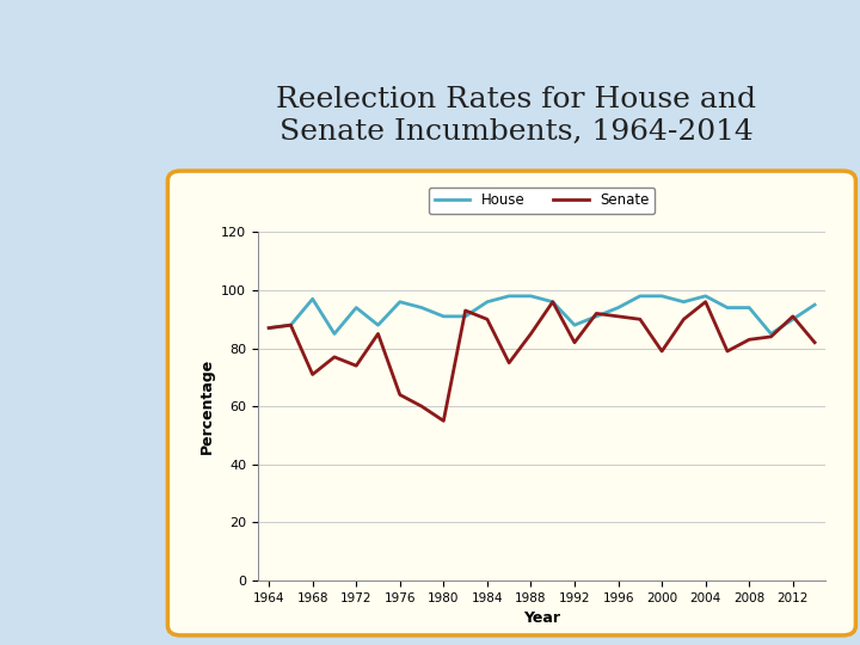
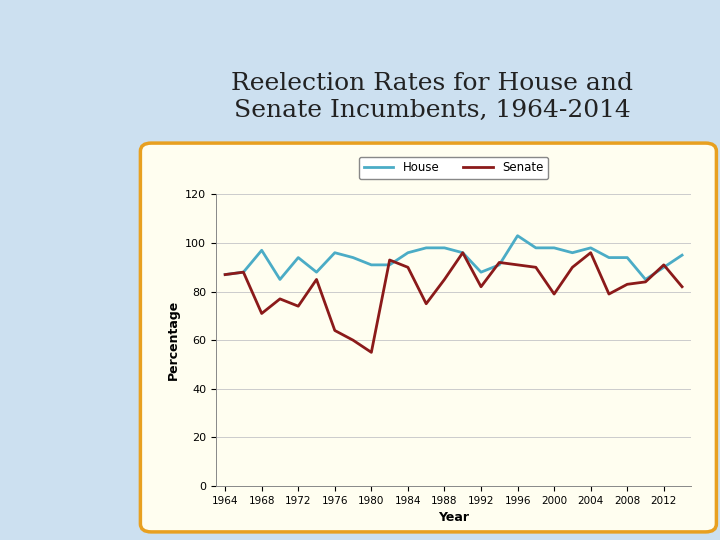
House/1996: 94 -> 103
